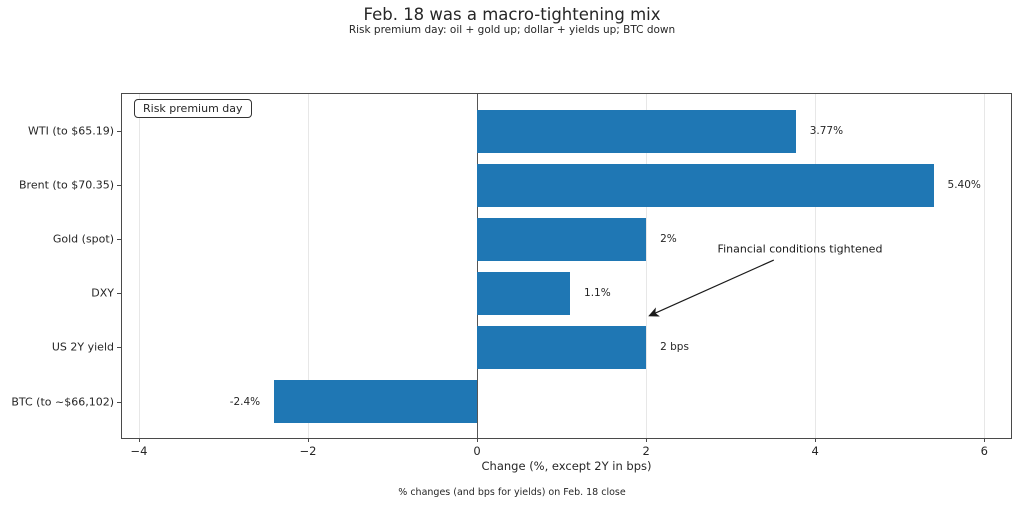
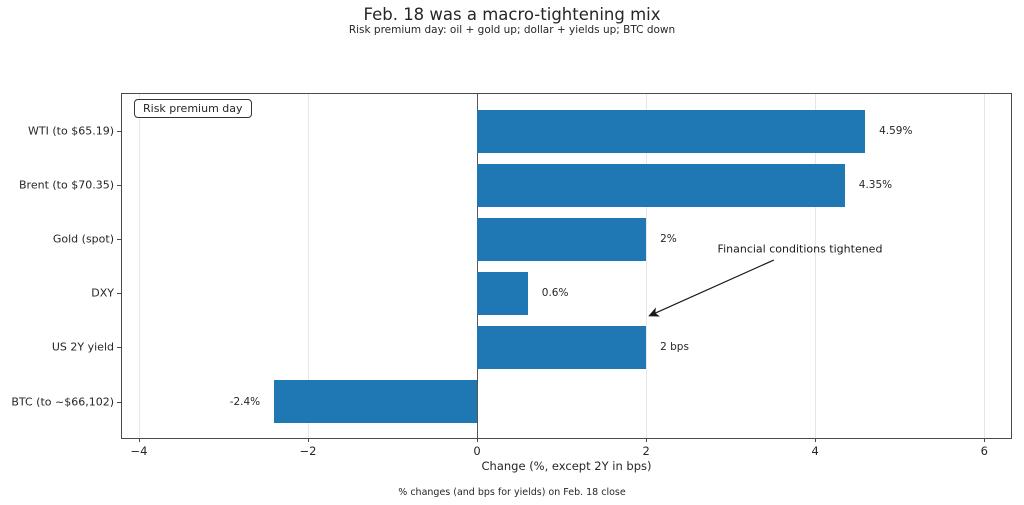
WTI (to $65.19): 3.77% -> 4.59%
Brent (to $70.35): 5.40% -> 4.35%
DXY: 1.1% -> 0.6%
